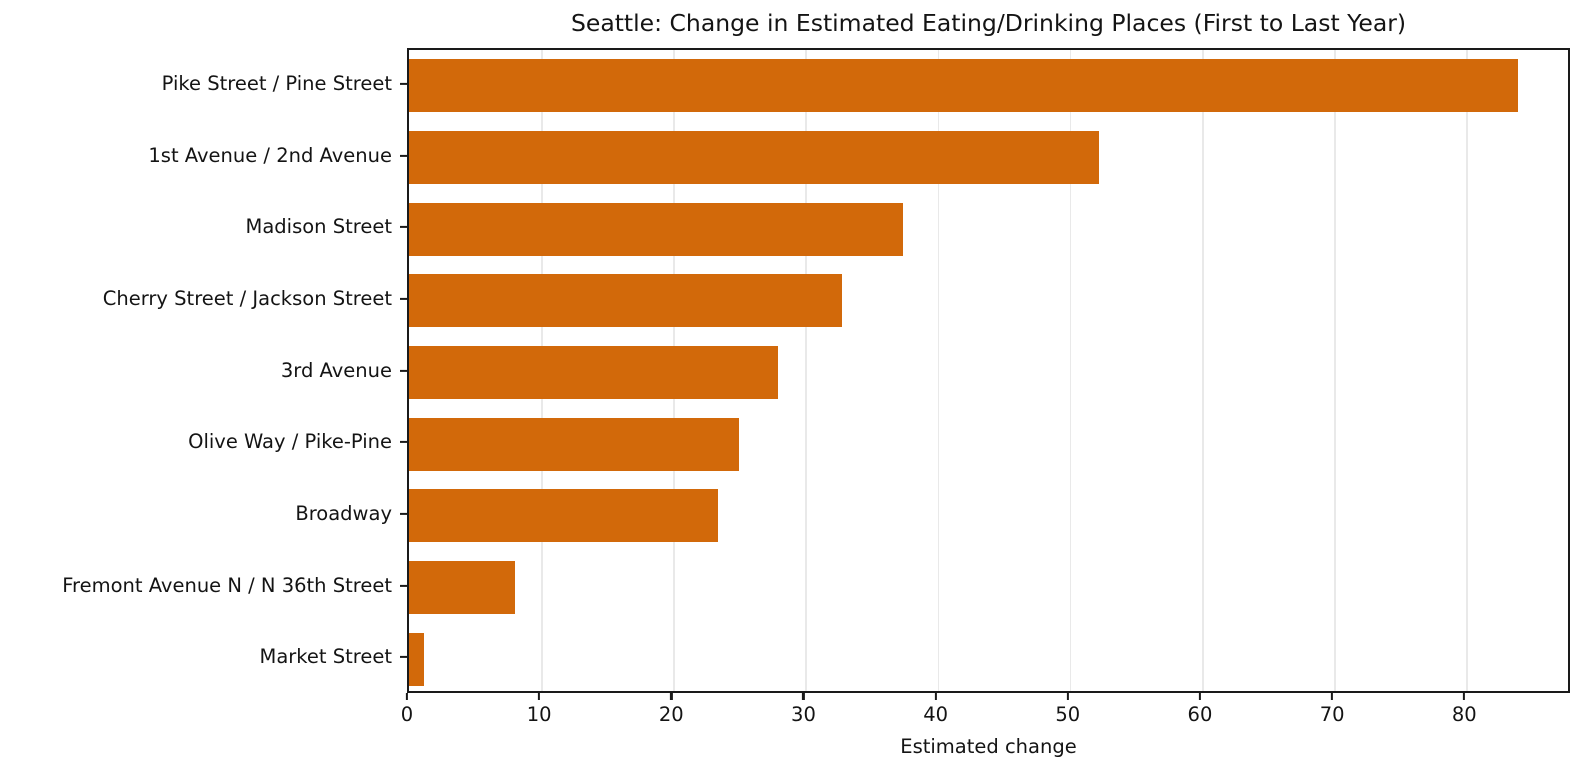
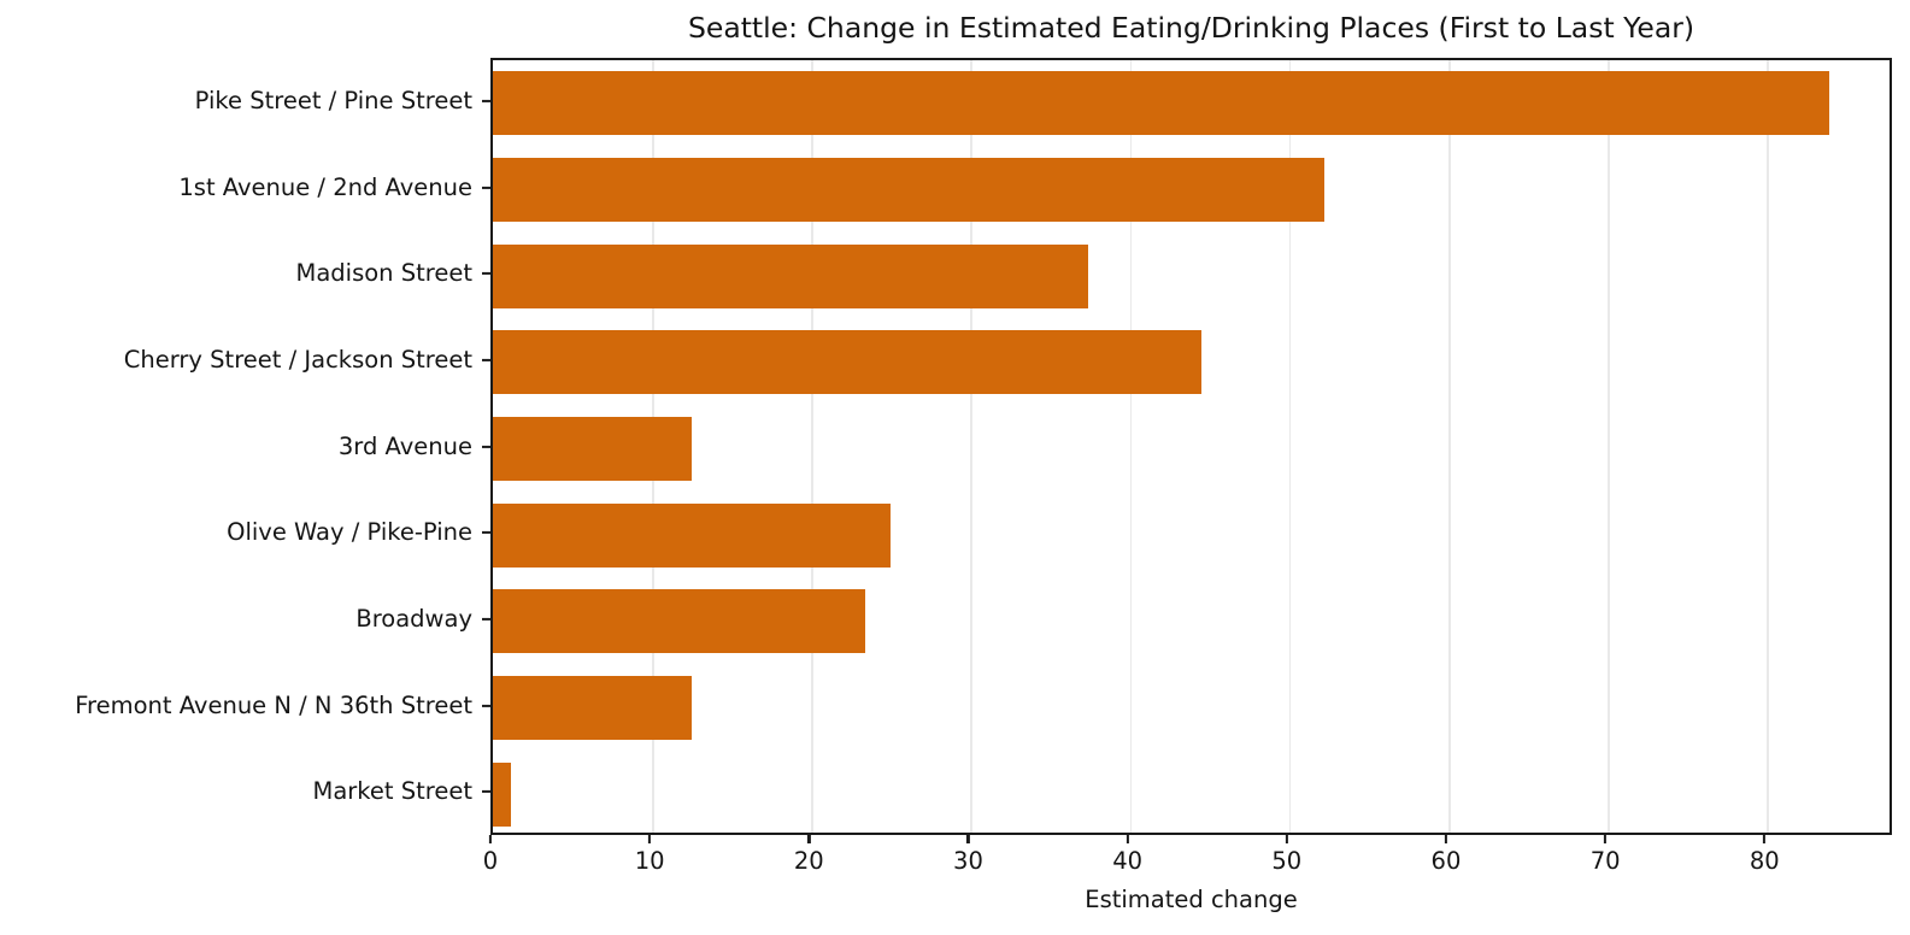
Cherry Street / Jackson Street: 32.8 -> 44.5
3rd Avenue: 27.9 -> 12.5
Fremont Avenue N / N 36th Street: 8.0 -> 12.5
